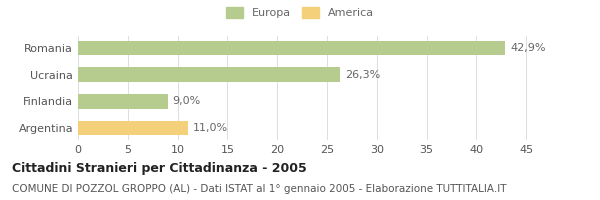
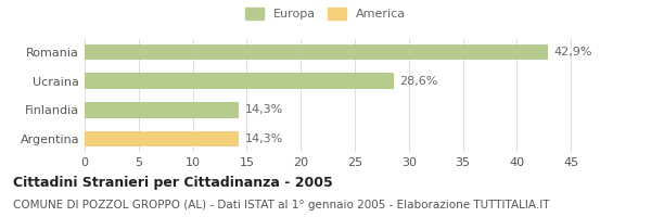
Ucraina: 26,3% -> 28,6%
Finlandia: 9,0% -> 14,3%
Argentina: 11,0% -> 14,3%
